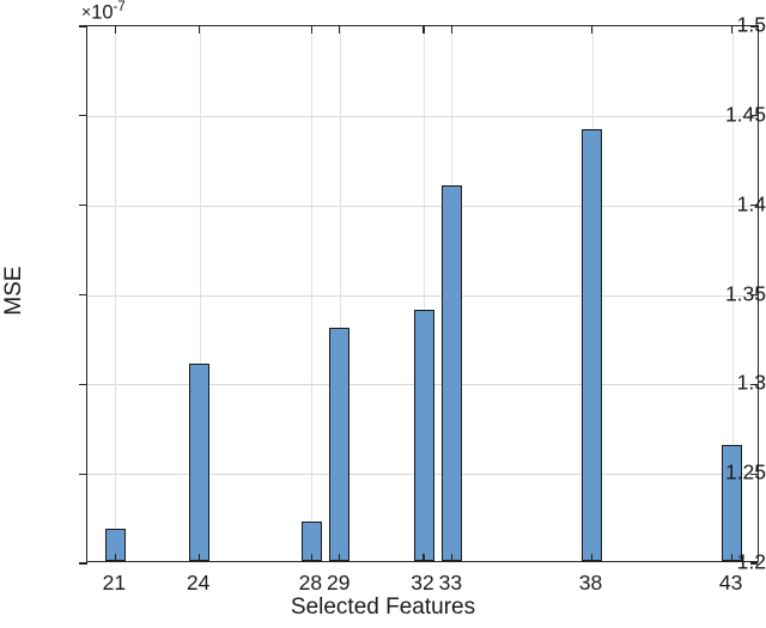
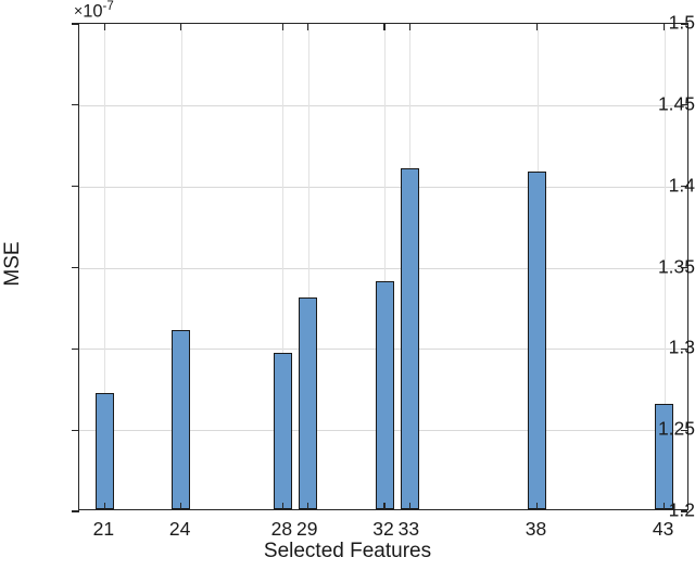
21: 1.218 -> 1.272
28: 1.222 -> 1.296
38: 1.441 -> 1.408
